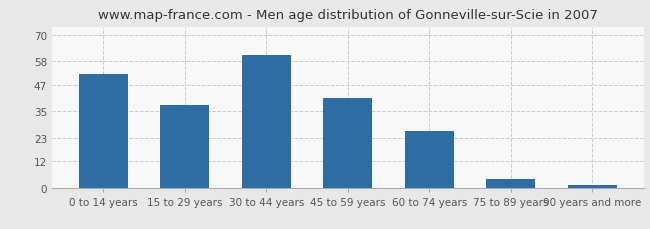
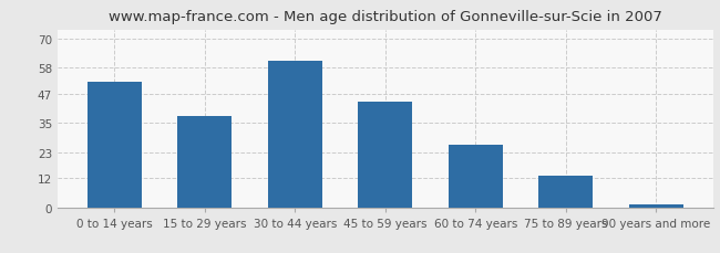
45 to 59 years: 41 -> 44
75 to 89 years: 4 -> 13
